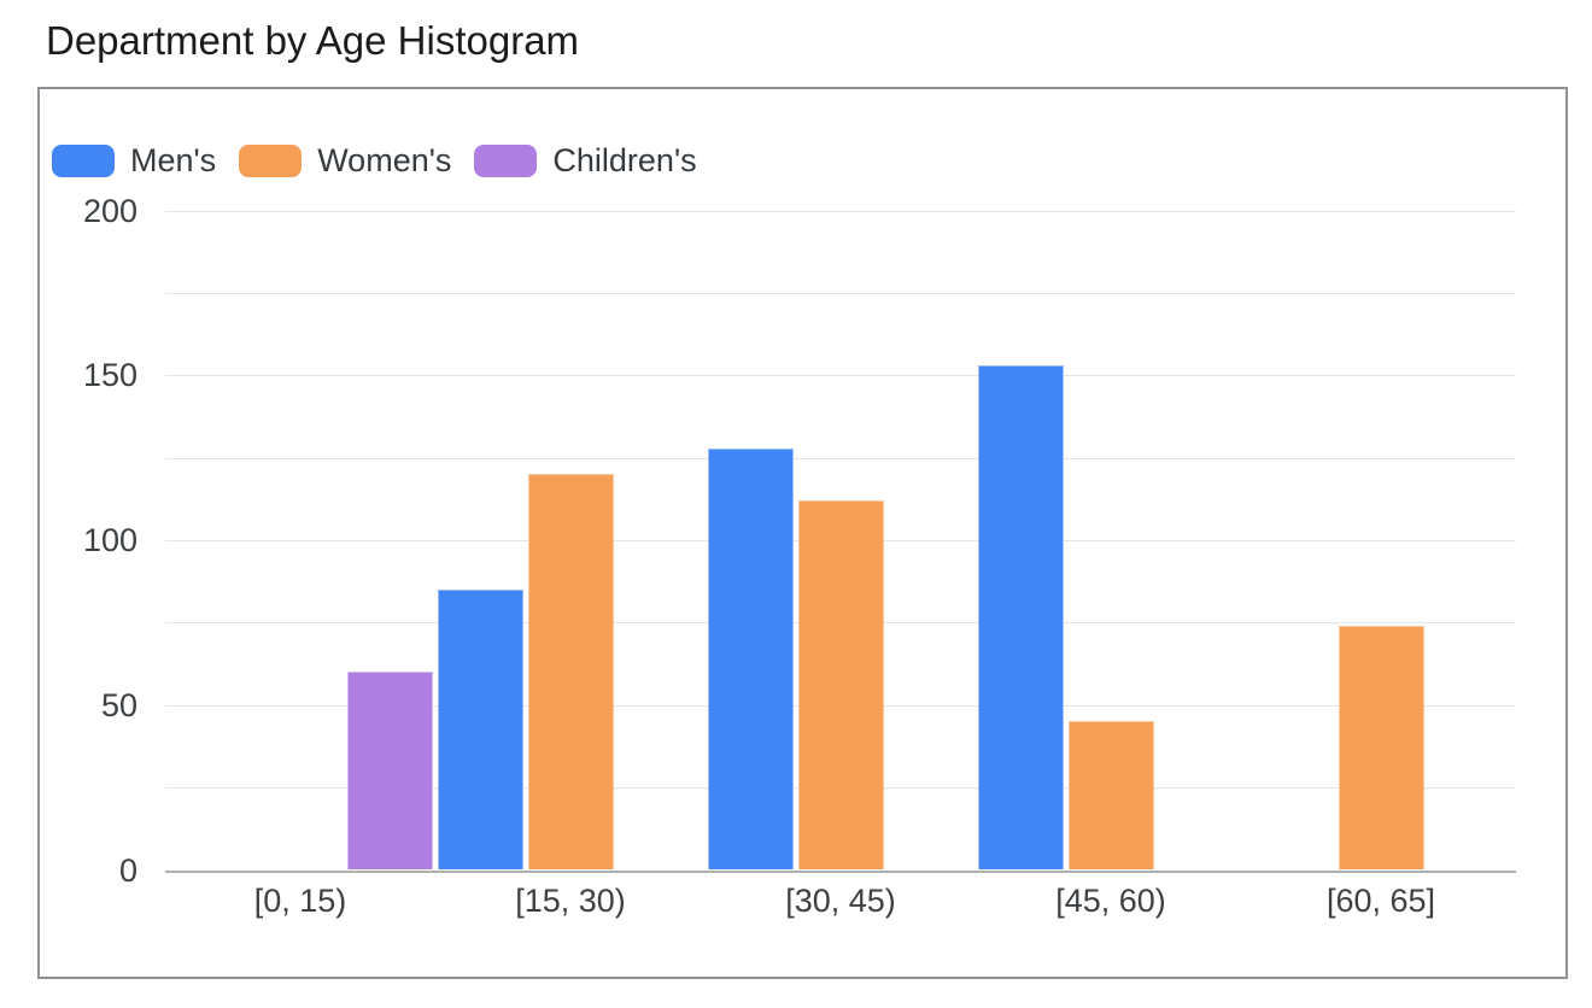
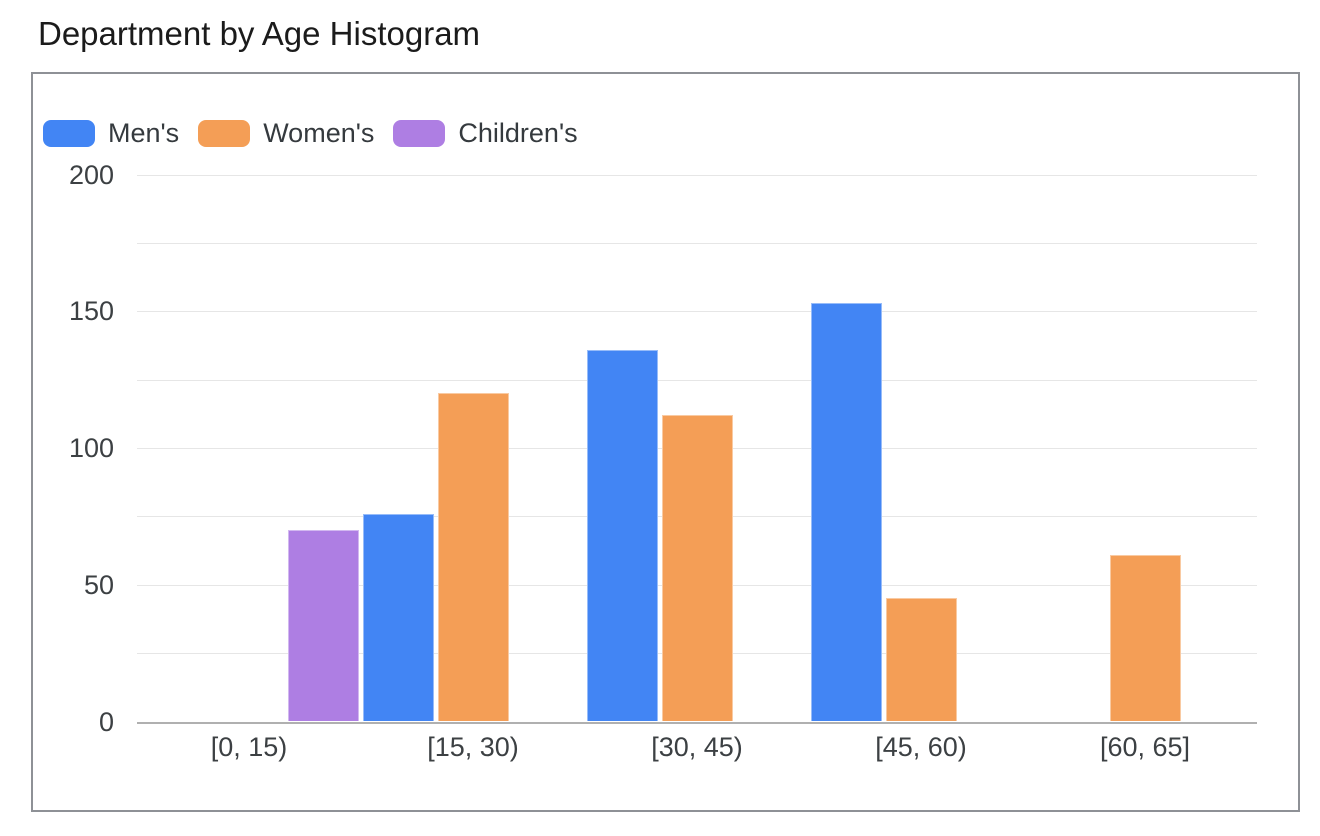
Children's/[0, 15): 60 -> 70
Men's/[15, 30): 85 -> 76
Men's/[30, 45): 128 -> 136
Women's/[60, 65]: 74 -> 61
